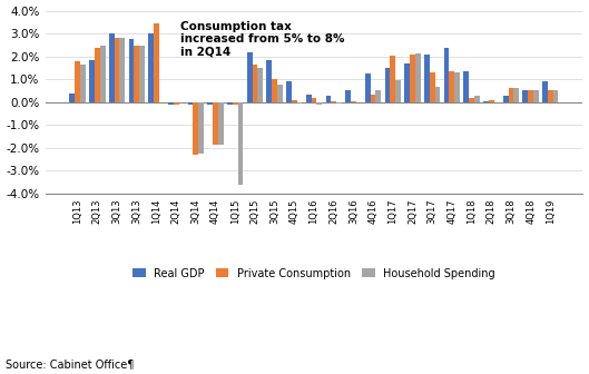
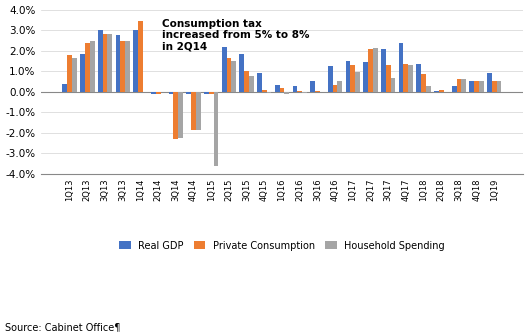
Private Consumption/1Q17: 2.05% -> 1.30%
Real GDP/2Q17: 1.70% -> 1.45%
Private Consumption/1Q18: 0.20% -> 0.85%
